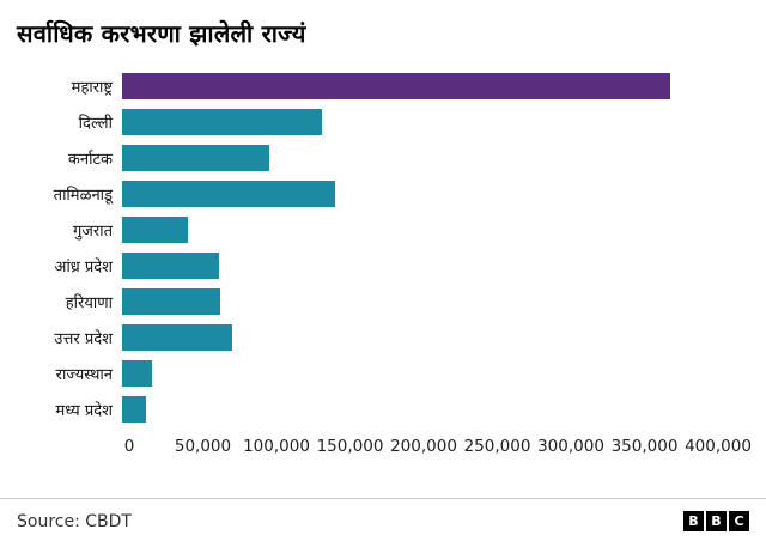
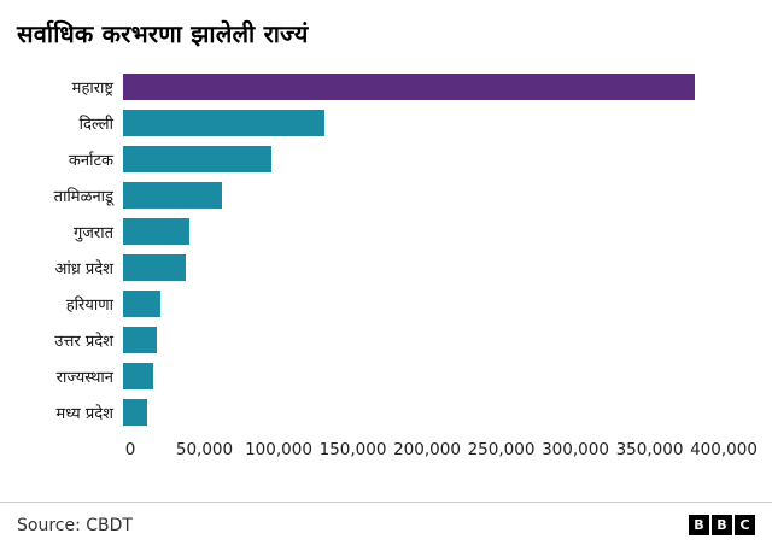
महाराष्ट्र: 372000 -> 385000
तामिळनाडू: 145000 -> 67000
आंध्र प्रदेश: 66000 -> 42000
हरियाणा: 67000 -> 25000
उत्तर प्रदेश: 75000 -> 23000
